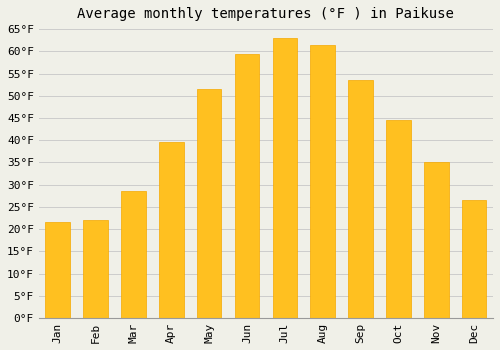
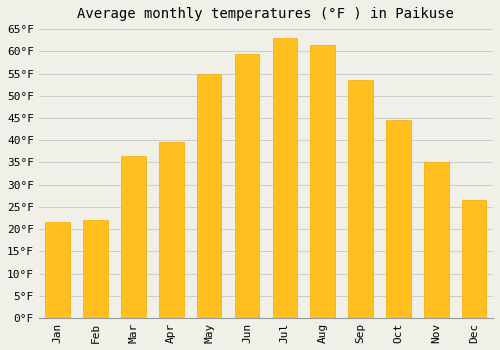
Mar: 28.5°F -> 36.5°F
May: 51.5°F -> 55.0°F
